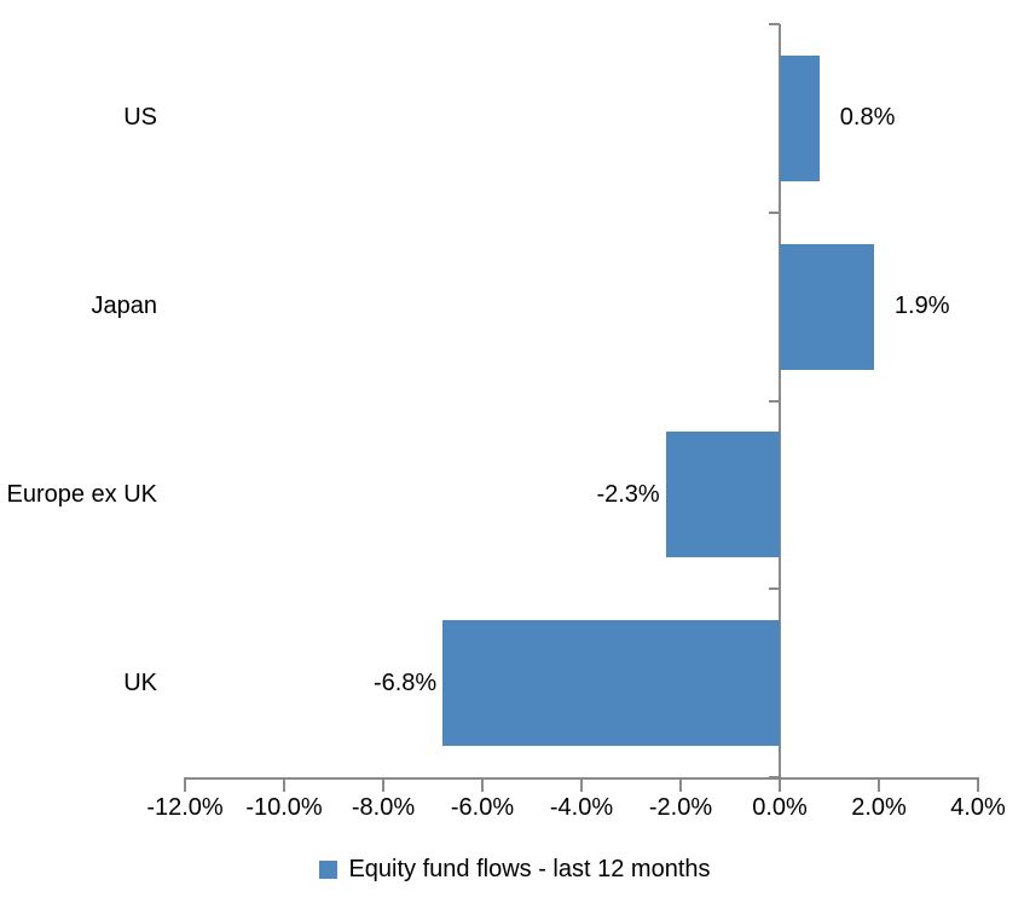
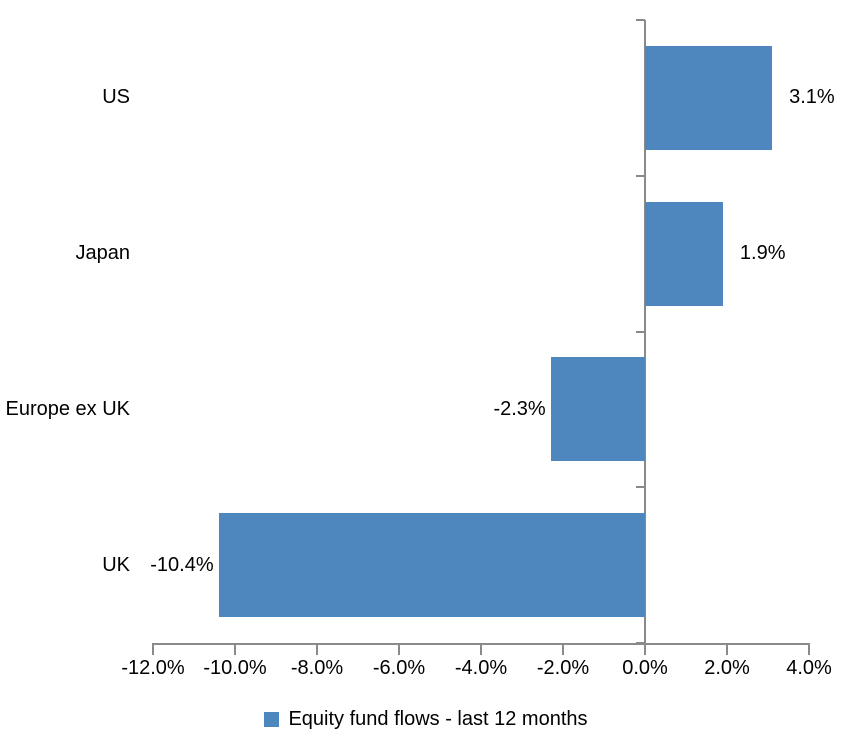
US: 0.8% -> 3.1%
UK: -6.8% -> -10.4%
